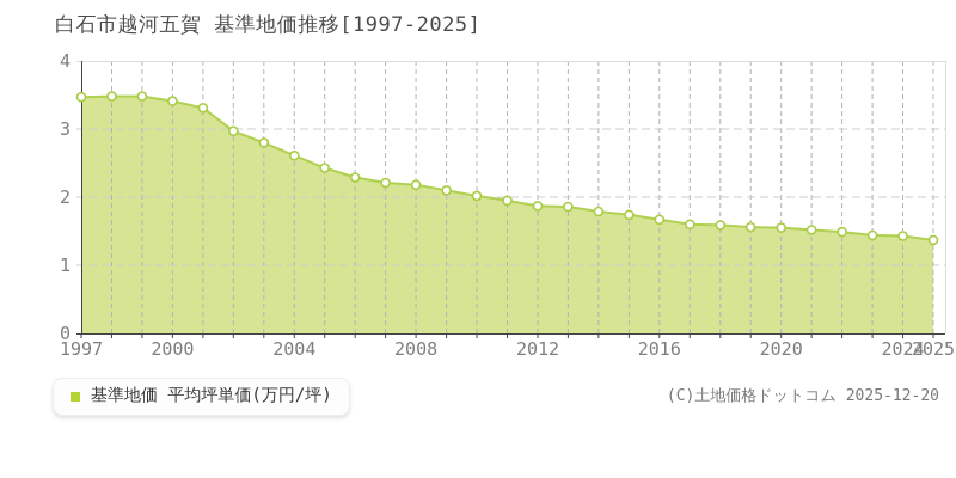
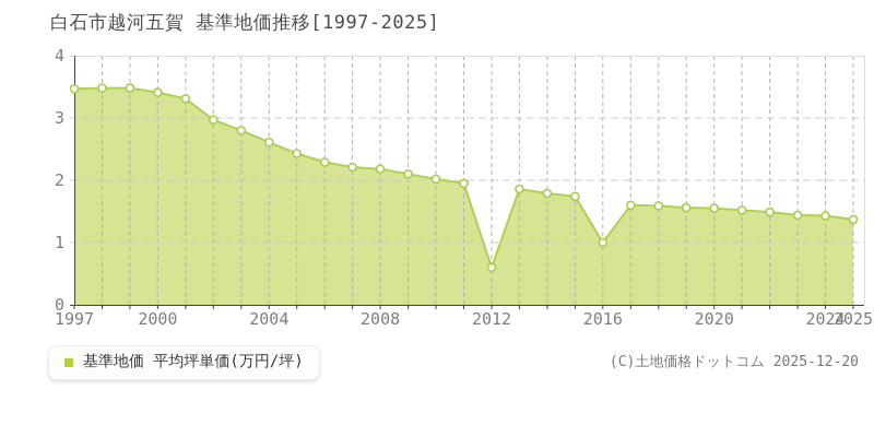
2012: 1.9 -> 0.6
2016: 1.7 -> 1.0
